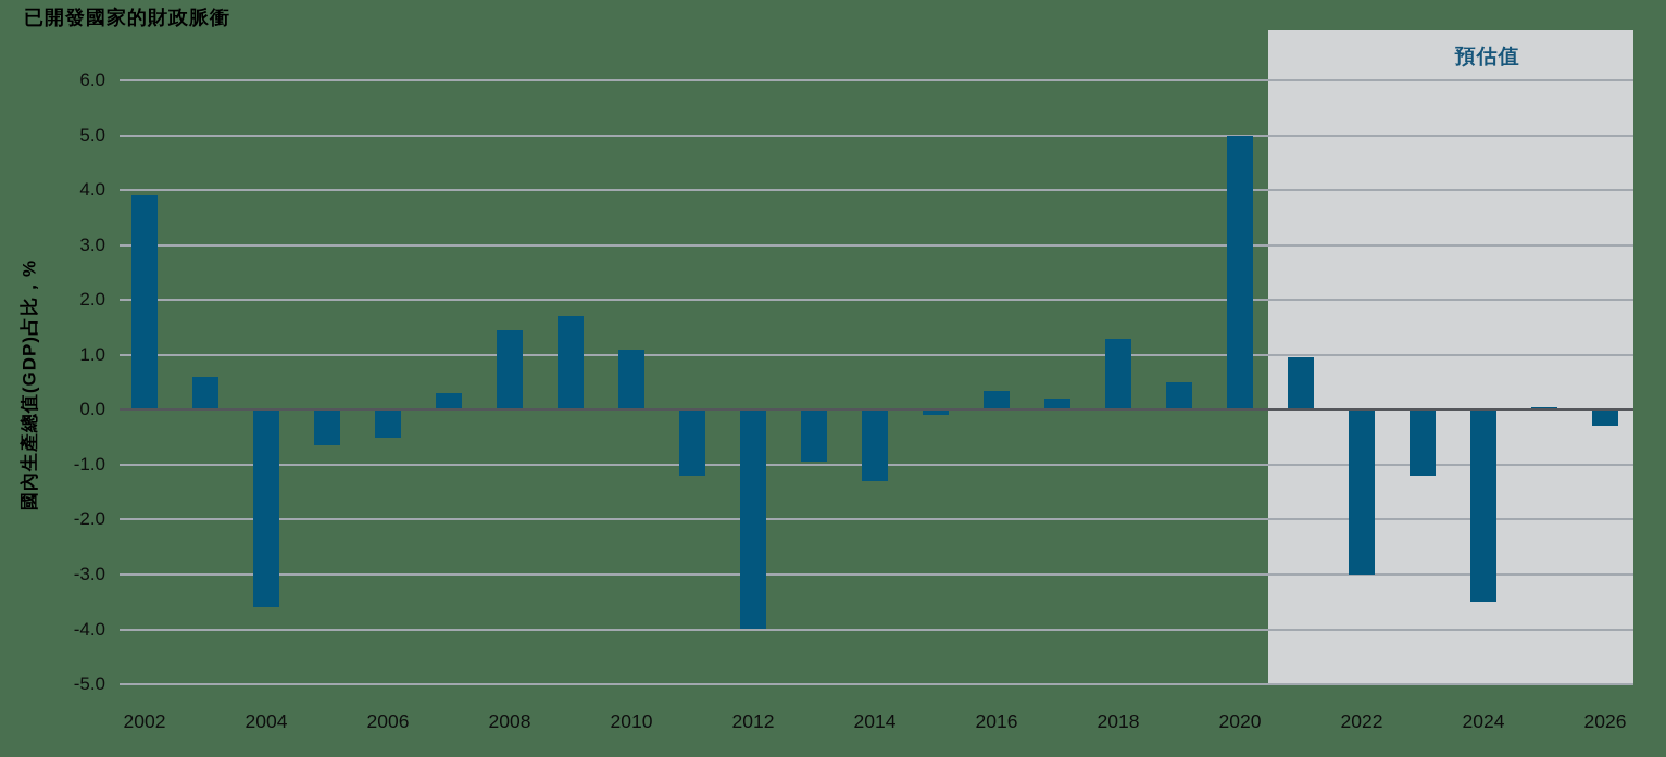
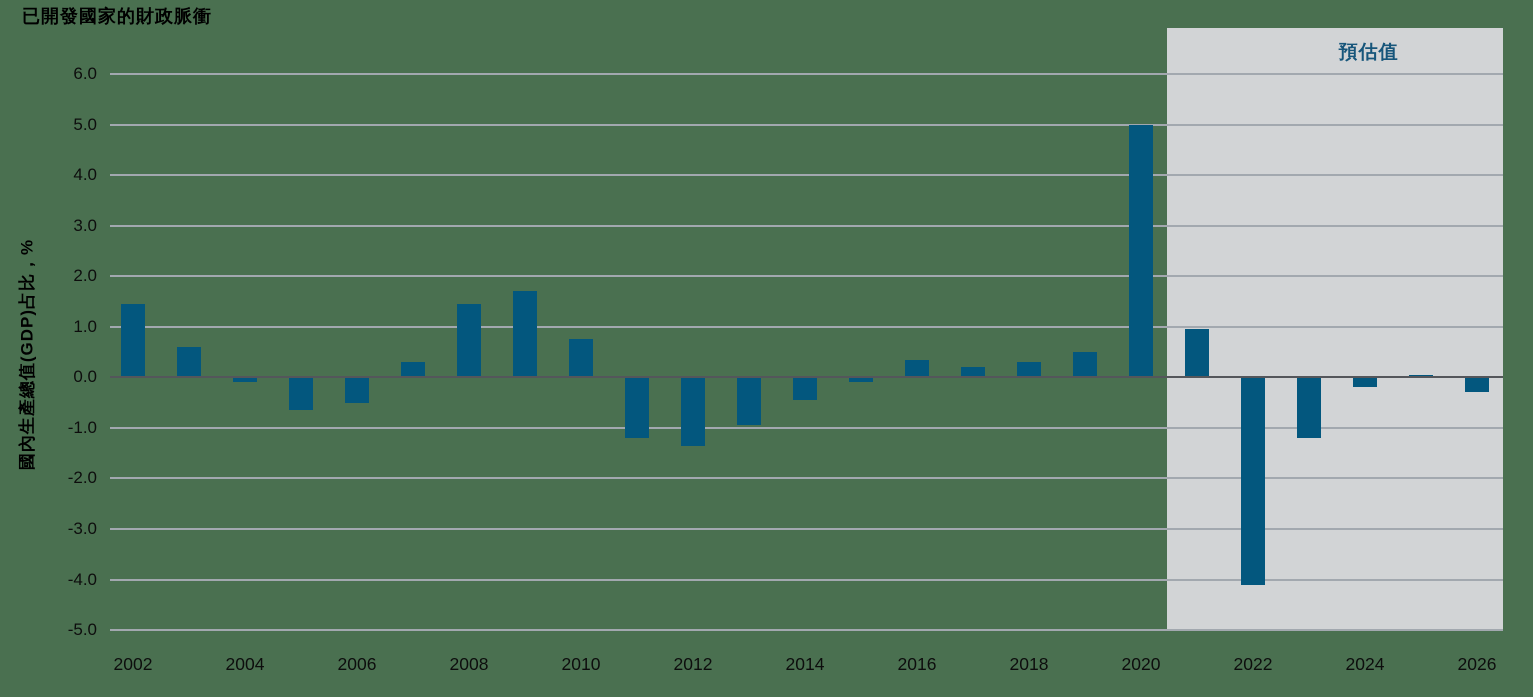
2002: 3.9 -> 1.4
2004: -3.6 -> -0.1
2010: 1.1 -> 0.8
2012: -4.0 -> -1.4
2014: -1.3 -> -0.5
2018: 1.3 -> 0.3
2022: -3.0 -> -4.1
2024: -3.5 -> -0.2
